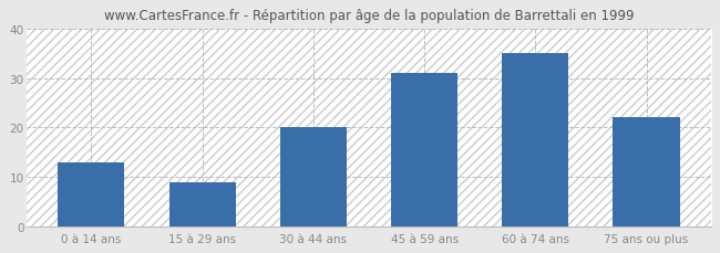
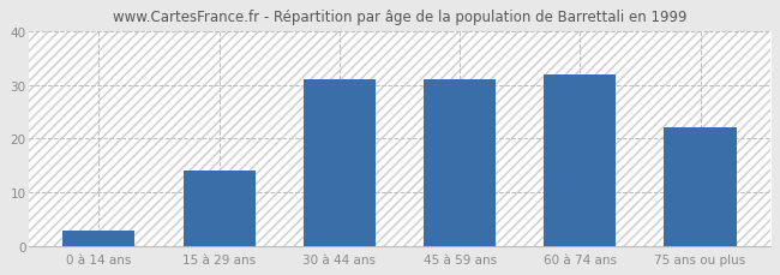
0 à 14 ans: 13 -> 3
15 à 29 ans: 9 -> 14
30 à 44 ans: 20 -> 31
60 à 74 ans: 35 -> 32
